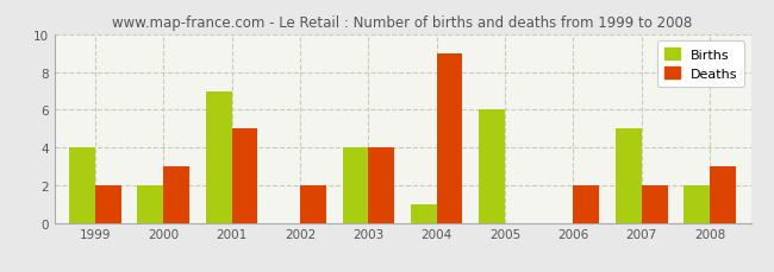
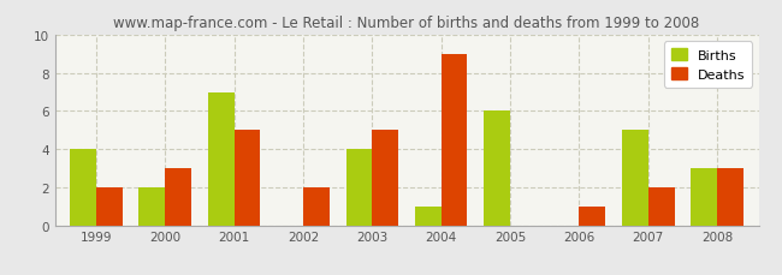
Deaths/2003: 4 -> 5
Deaths/2006: 2 -> 1
Births/2008: 2 -> 3
